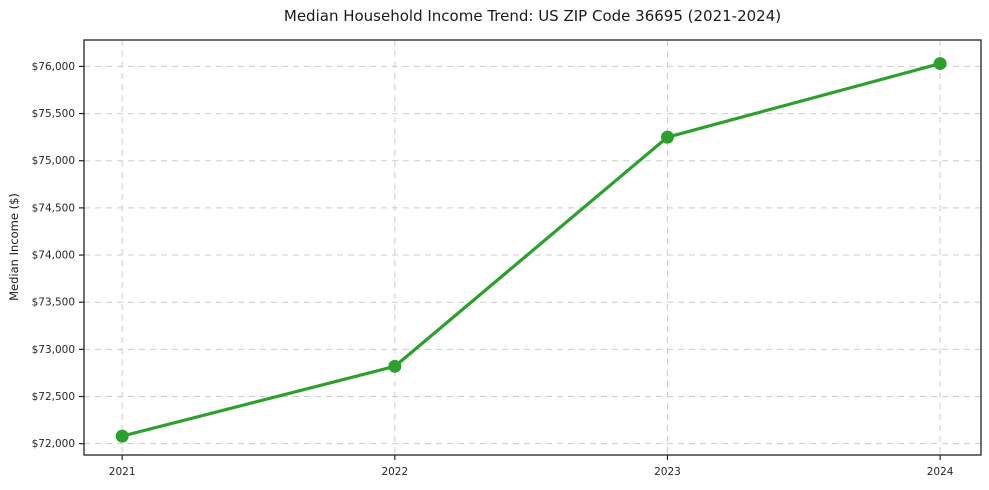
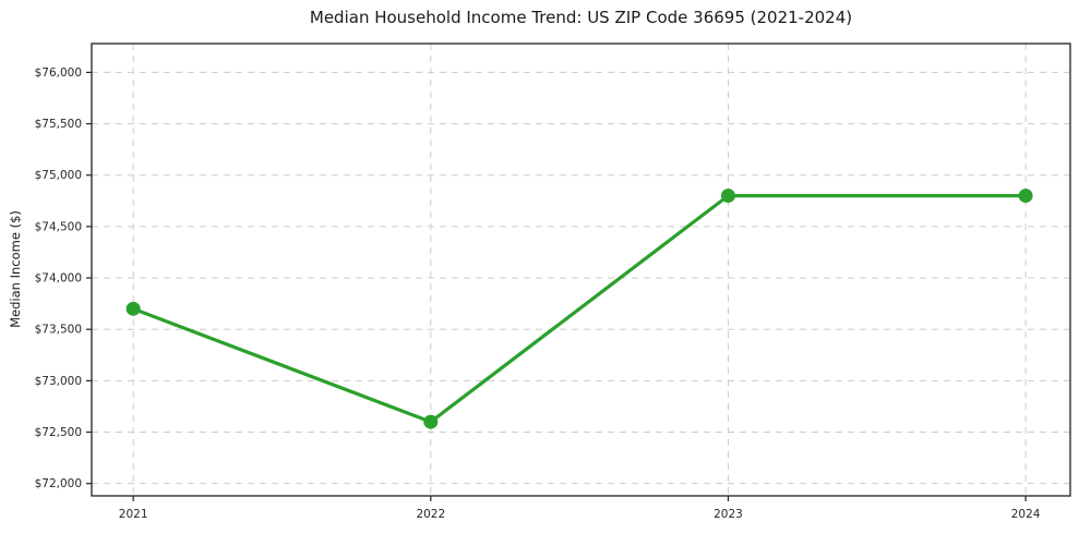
2021: $72100 -> $73700
2022: $72800 -> $72600
2023: $75200 -> $74800
2024: $76000 -> $74800
